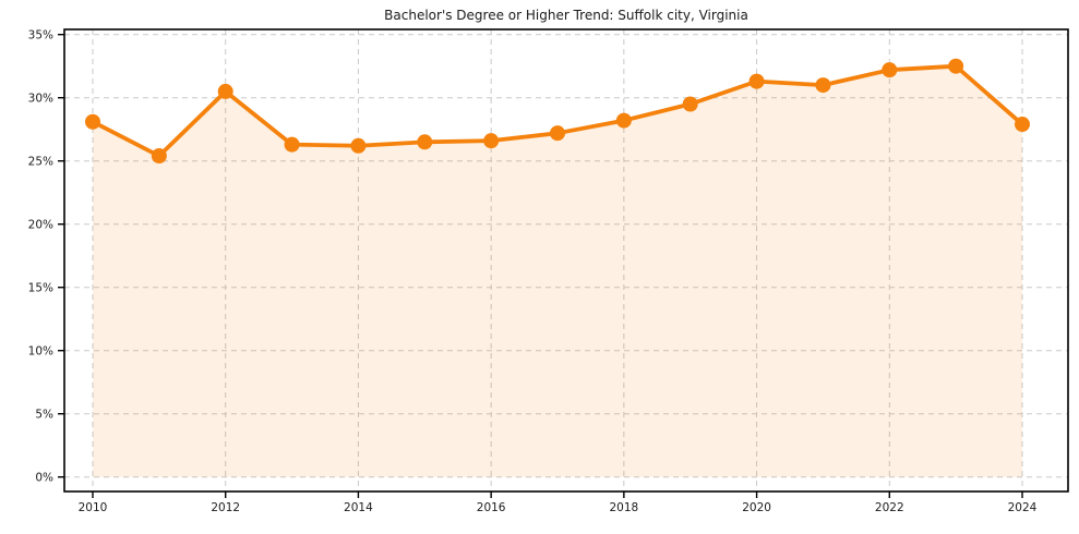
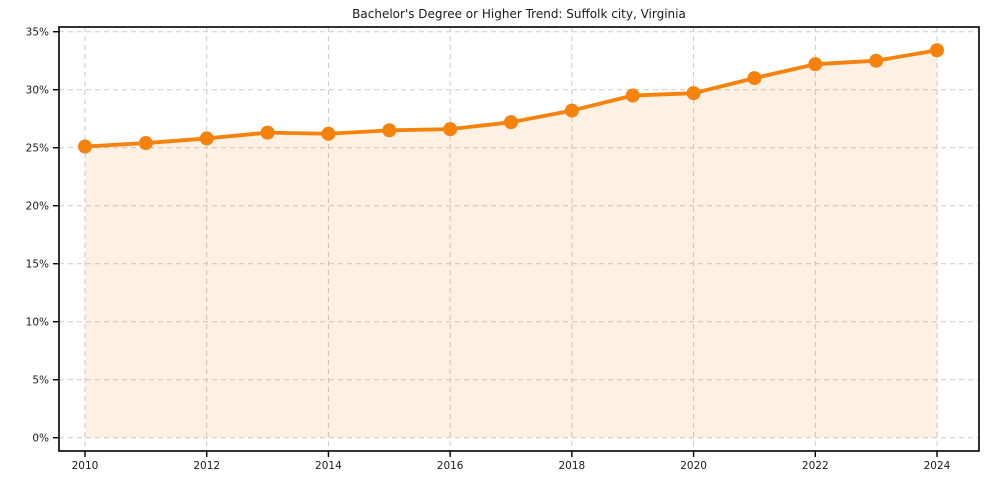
2010: 28.1% -> 25.1%
2012: 30.5% -> 25.8%
2020: 31.3% -> 29.7%
2024: 27.9% -> 33.4%
